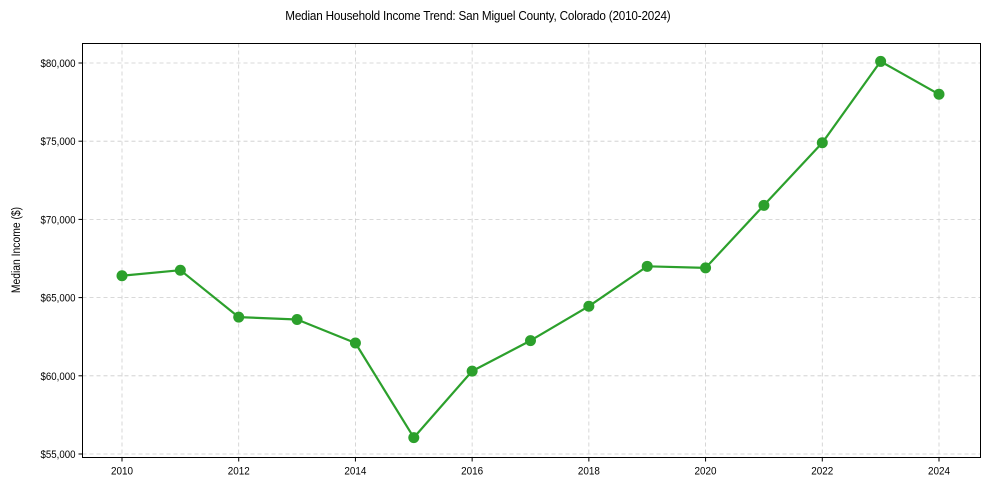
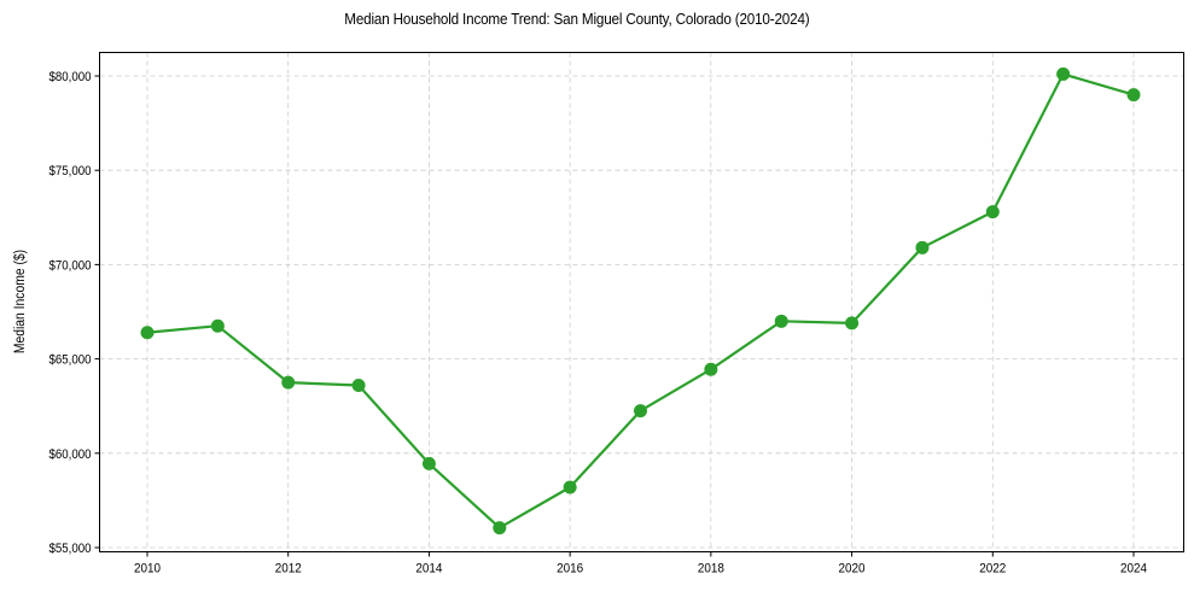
2014: $62100 -> $59400
2016: $60300 -> $58200
2022: $74900 -> $72800
2024: $78000 -> $79000
